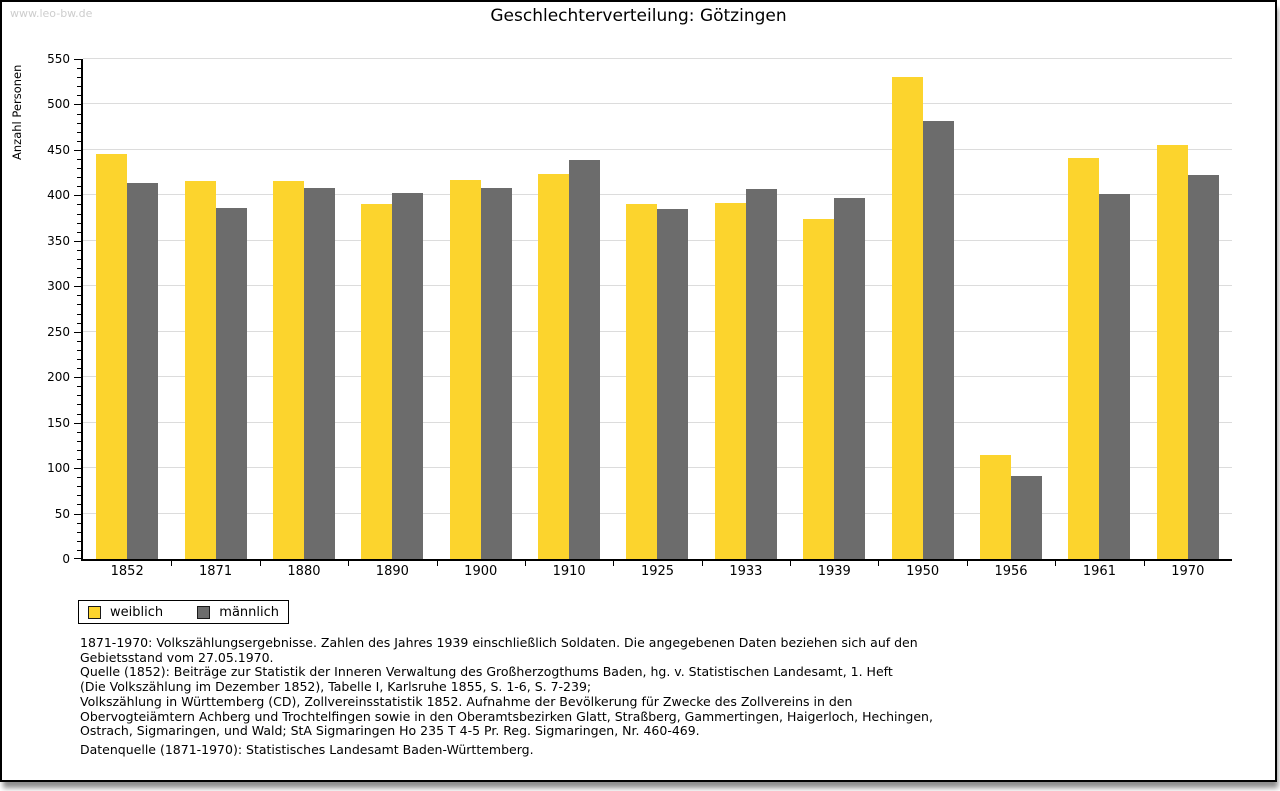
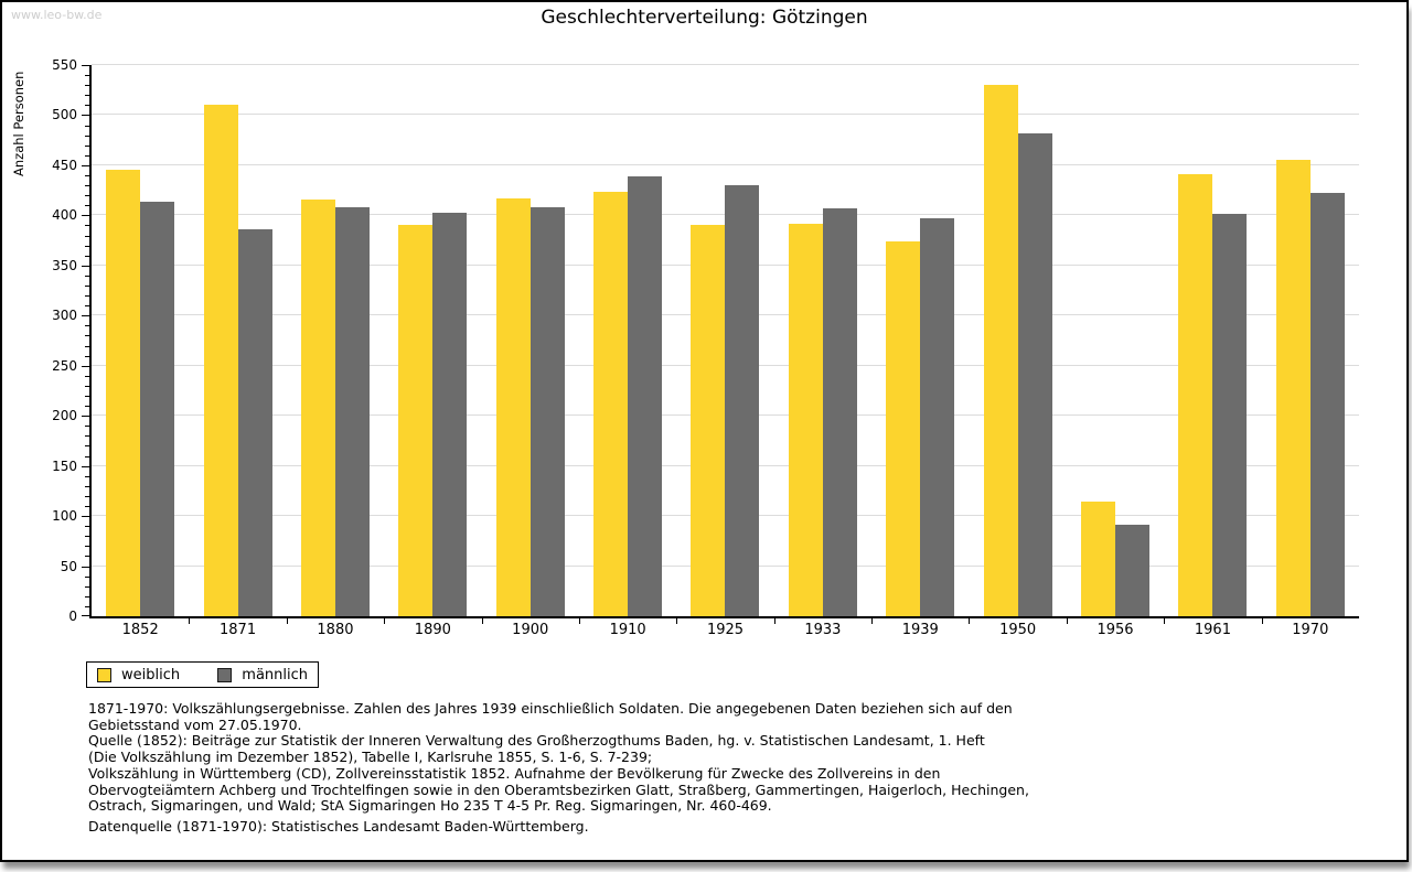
weiblich/1871: 420 -> 510
männlich/1925: 380 -> 430
